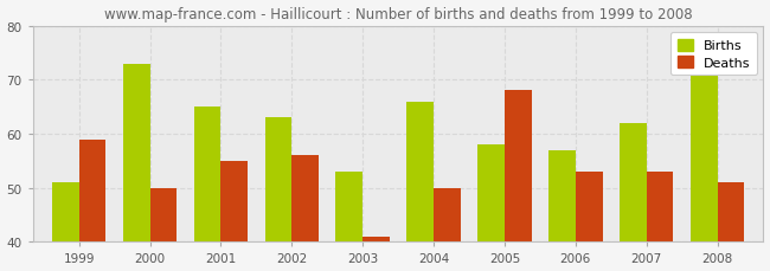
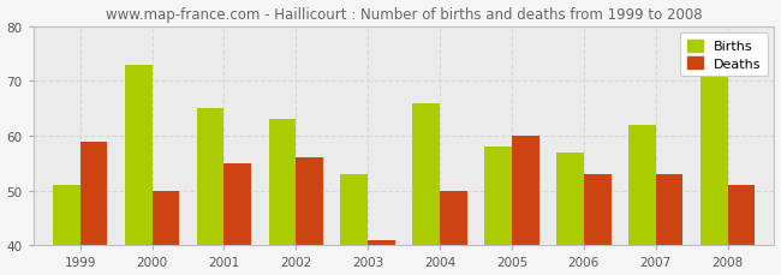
Deaths/2005: 68 -> 60
